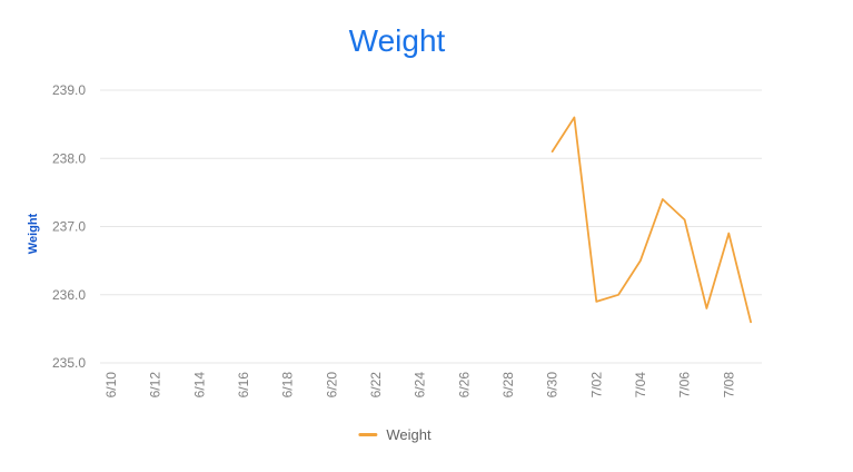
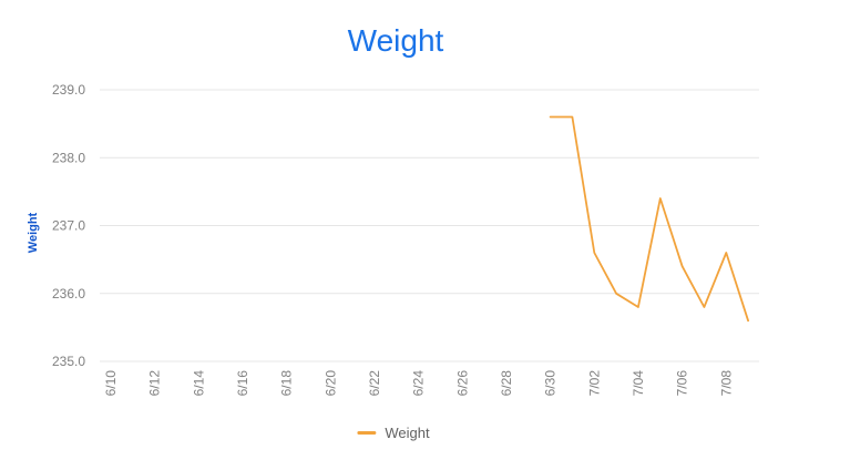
6/30: 238.1 -> 238.6
7/02: 235.9 -> 236.6
7/04: 236.5 -> 235.8
7/06: 237.1 -> 236.4
7/08: 236.9 -> 236.6
